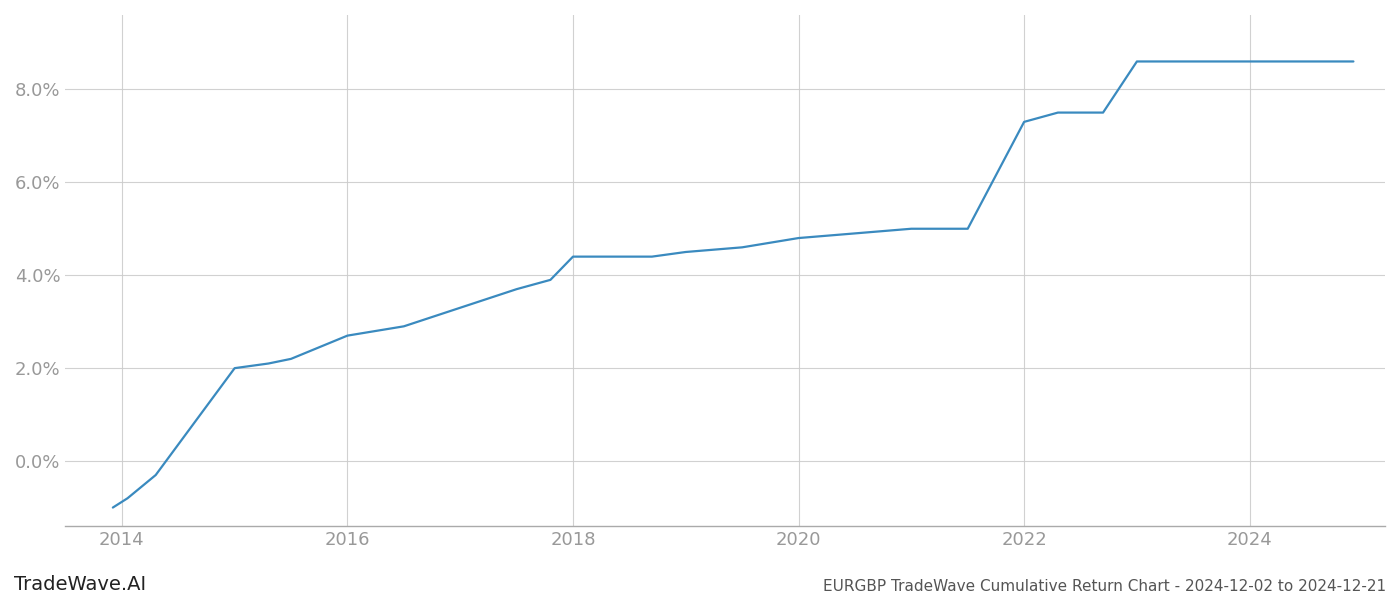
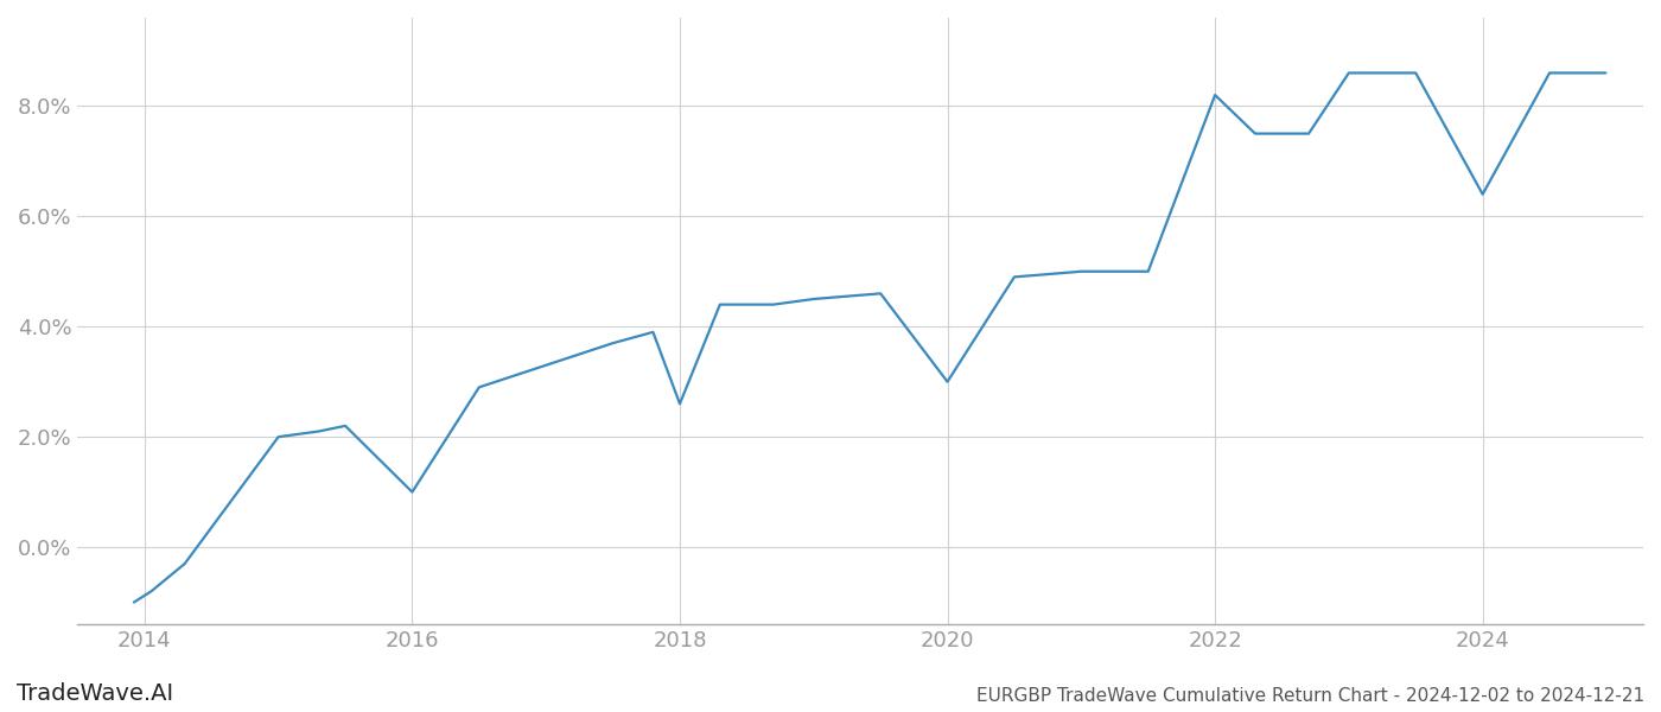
2016: 2.7% -> 1.0%
2018: 4.4% -> 2.6%
2020: 4.8% -> 3.0%
2022: 7.3% -> 8.2%
2024: 8.6% -> 6.4%
